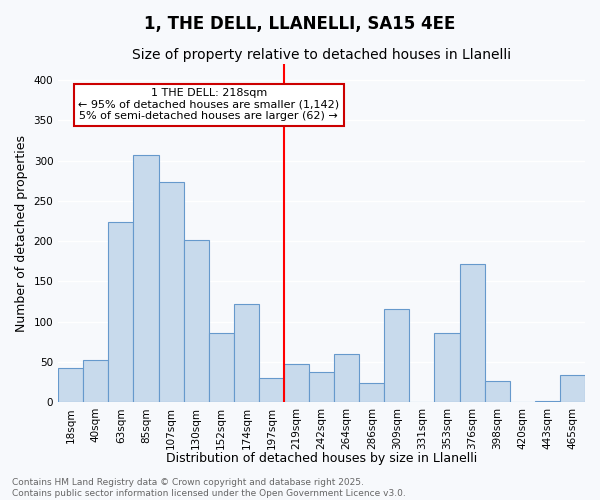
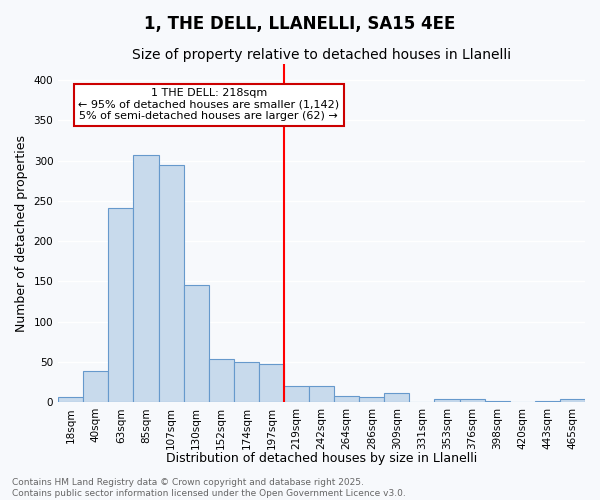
18sqm: 42 -> 7
40sqm: 52 -> 39
63sqm: 224 -> 241
107sqm: 274 -> 295
130sqm: 202 -> 145
152sqm: 86 -> 54
174sqm: 122 -> 50
197sqm: 30 -> 48
219sqm: 48 -> 20
242sqm: 38 -> 20
264sqm: 60 -> 8
286sqm: 24 -> 7
309sqm: 116 -> 11
353sqm: 86 -> 4
376sqm: 172 -> 4
398sqm: 26 -> 2
465sqm: 34 -> 4
